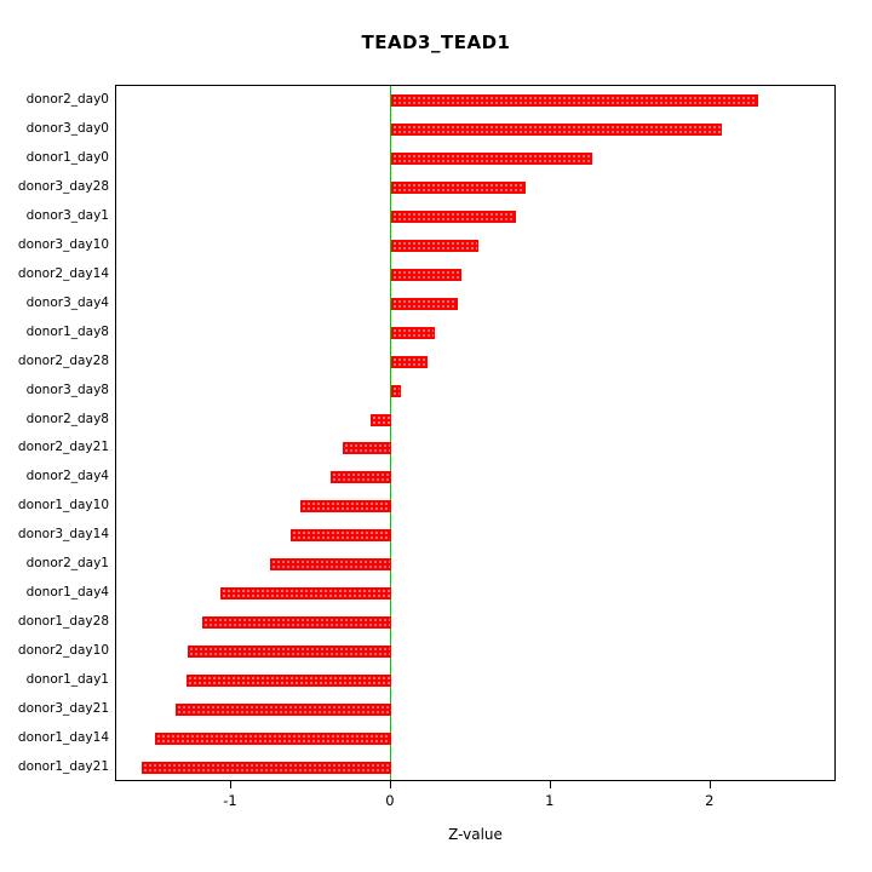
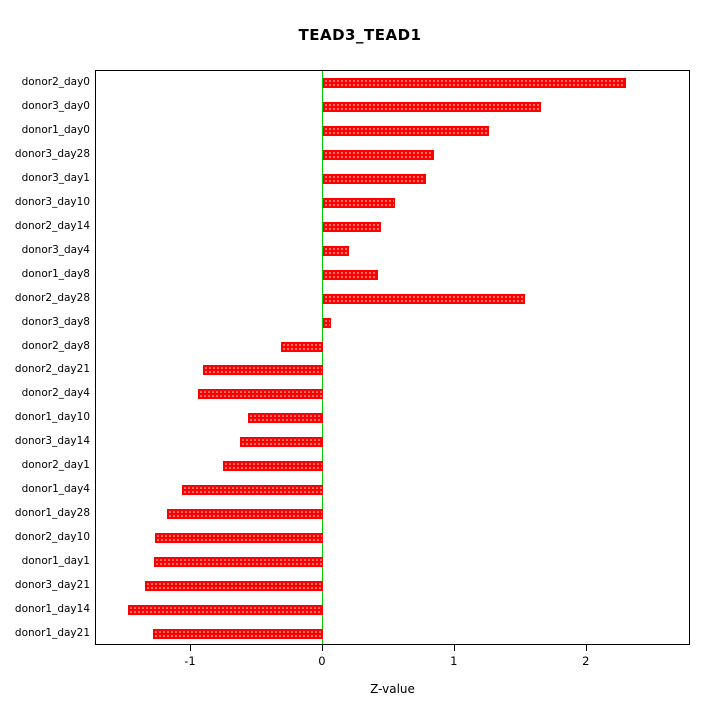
donor3_day0: 2.07 -> 1.65
donor3_day4: 0.42 -> 0.20
donor1_day8: 0.27 -> 0.42
donor2_day28: 0.23 -> 1.53
donor2_day8: -0.13 -> -0.32
donor2_day21: -0.30 -> -0.91
donor2_day4: -0.38 -> -0.95
donor1_day21: -1.56 -> -1.29
